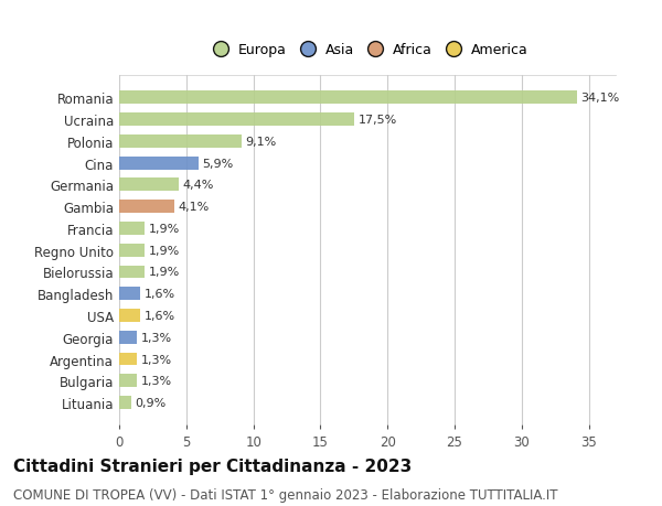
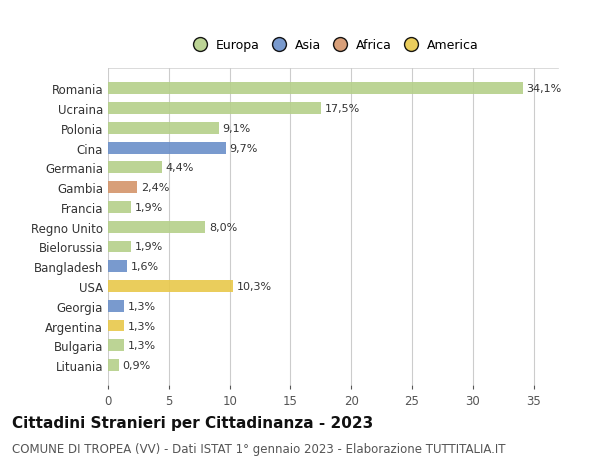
Cina: 5,9% -> 9,7%
Gambia: 4,1% -> 2,4%
Regno Unito: 1,9% -> 8,0%
USA: 1,6% -> 10,3%
